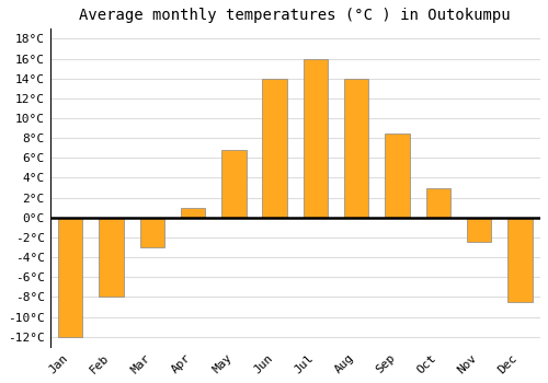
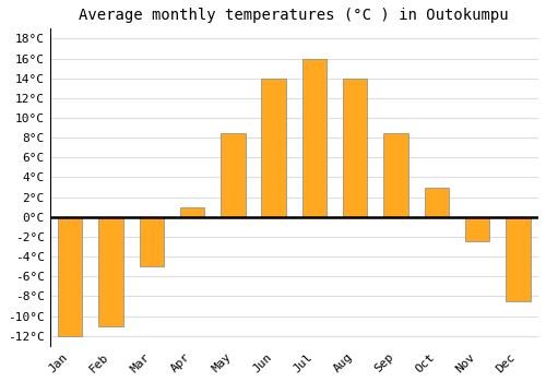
Feb: -8.0°C -> -11.0°C
Mar: -3.0°C -> -5.0°C
May: 6.8°C -> 8.5°C
